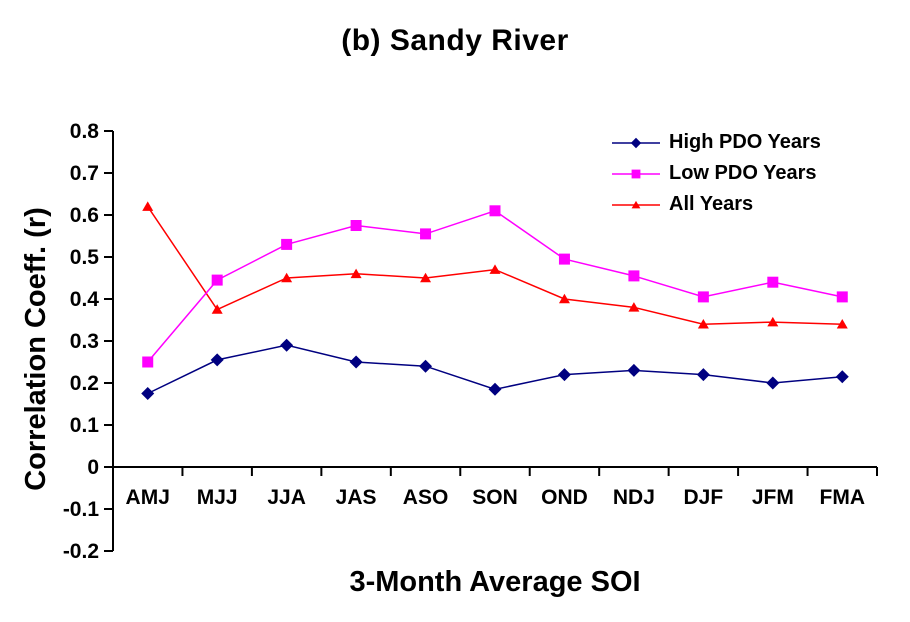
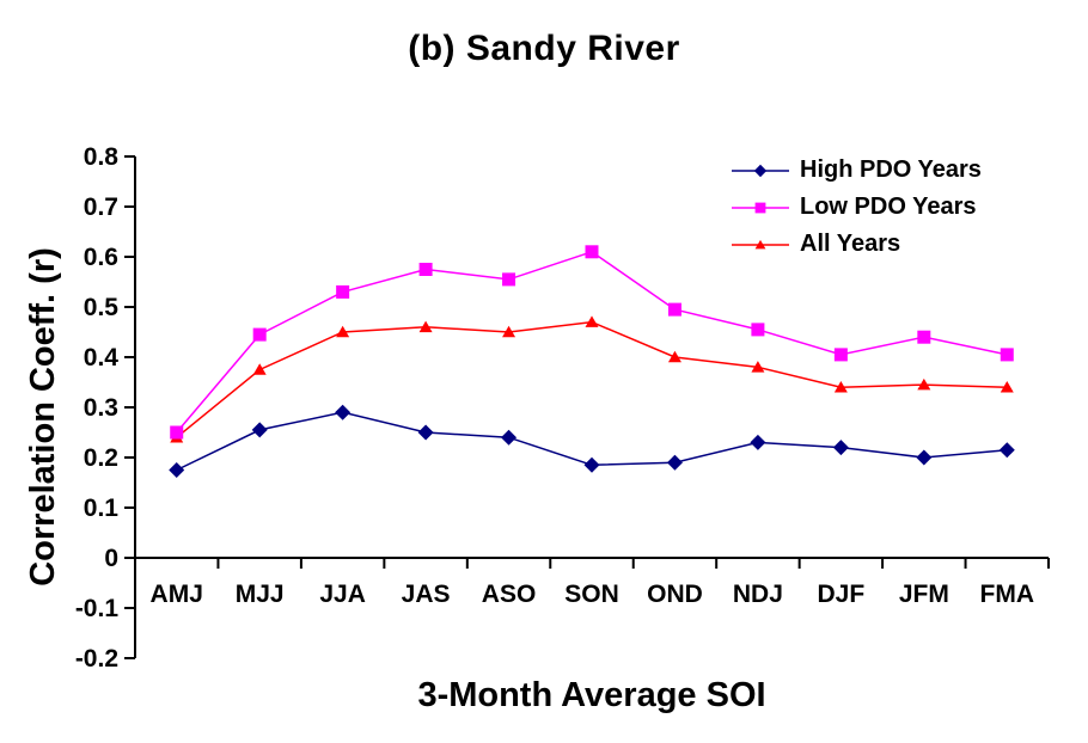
All Years/AMJ: 0.62 -> 0.24
High PDO Years/OND: 0.22 -> 0.19
